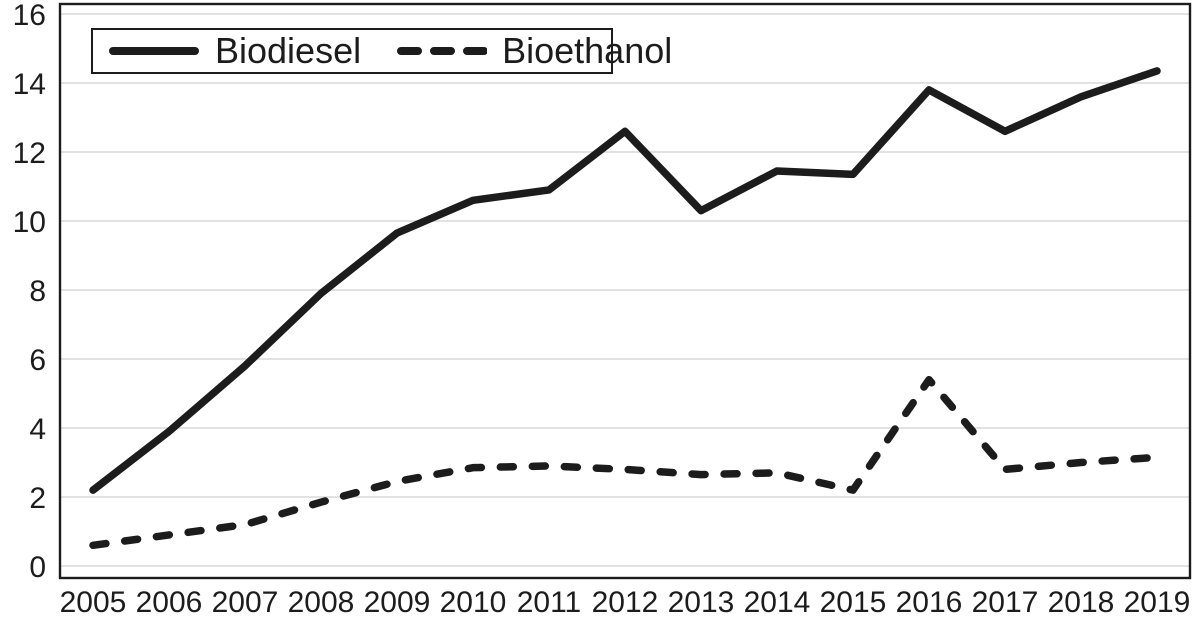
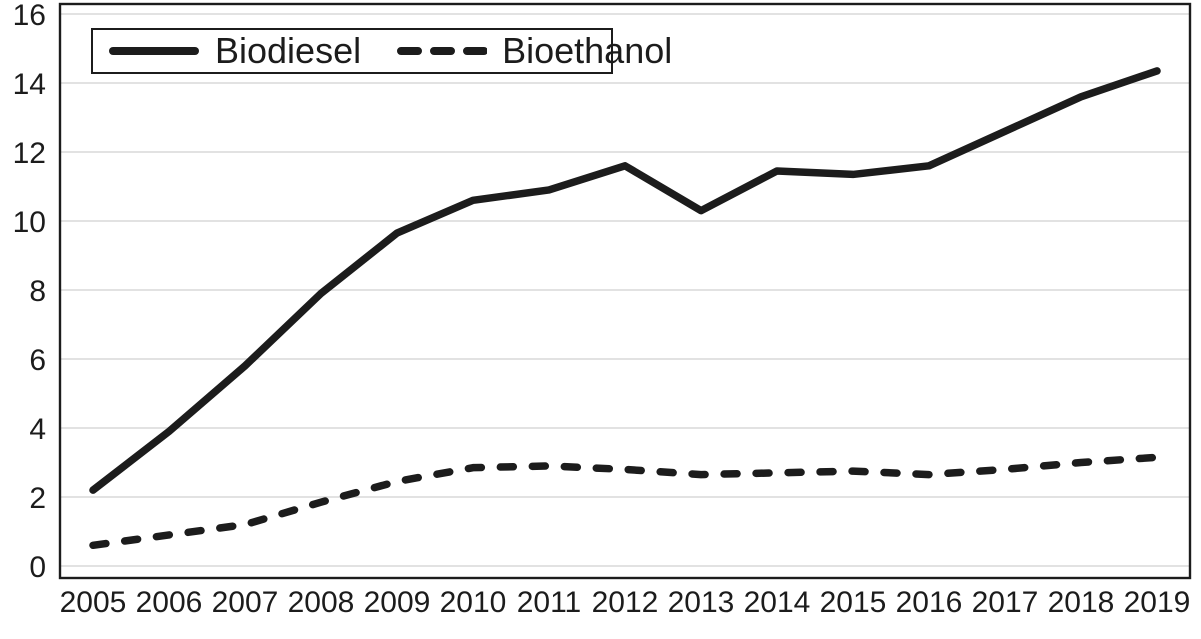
Biodiesel/2012: 12.6 -> 11.6
Bioethanol/2015: 2.2 -> 2.8
Biodiesel/2016: 13.8 -> 11.6
Bioethanol/2016: 5.4 -> 2.6
